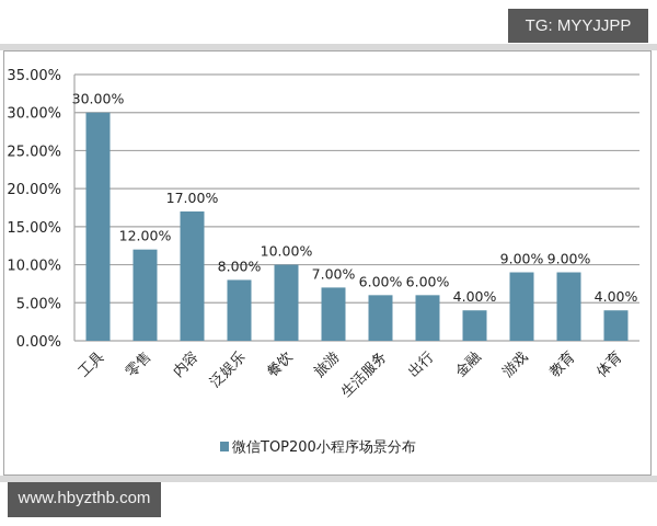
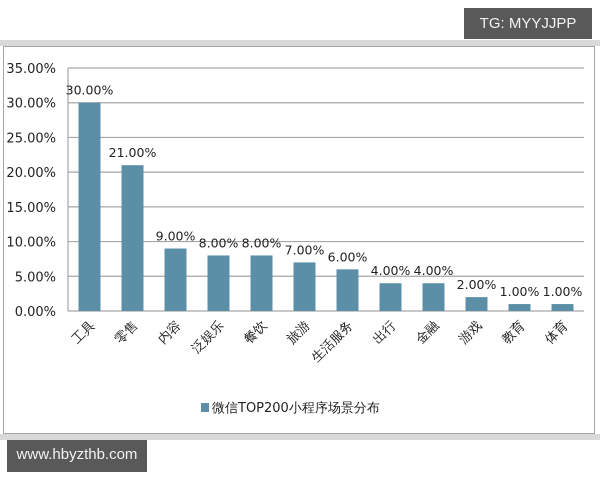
零售: 12.00% -> 21.00%
内容: 17.00% -> 9.00%
餐饮: 10.00% -> 8.00%
出行: 6.00% -> 4.00%
游戏: 9.00% -> 2.00%
教育: 9.00% -> 1.00%
体育: 4.00% -> 1.00%
